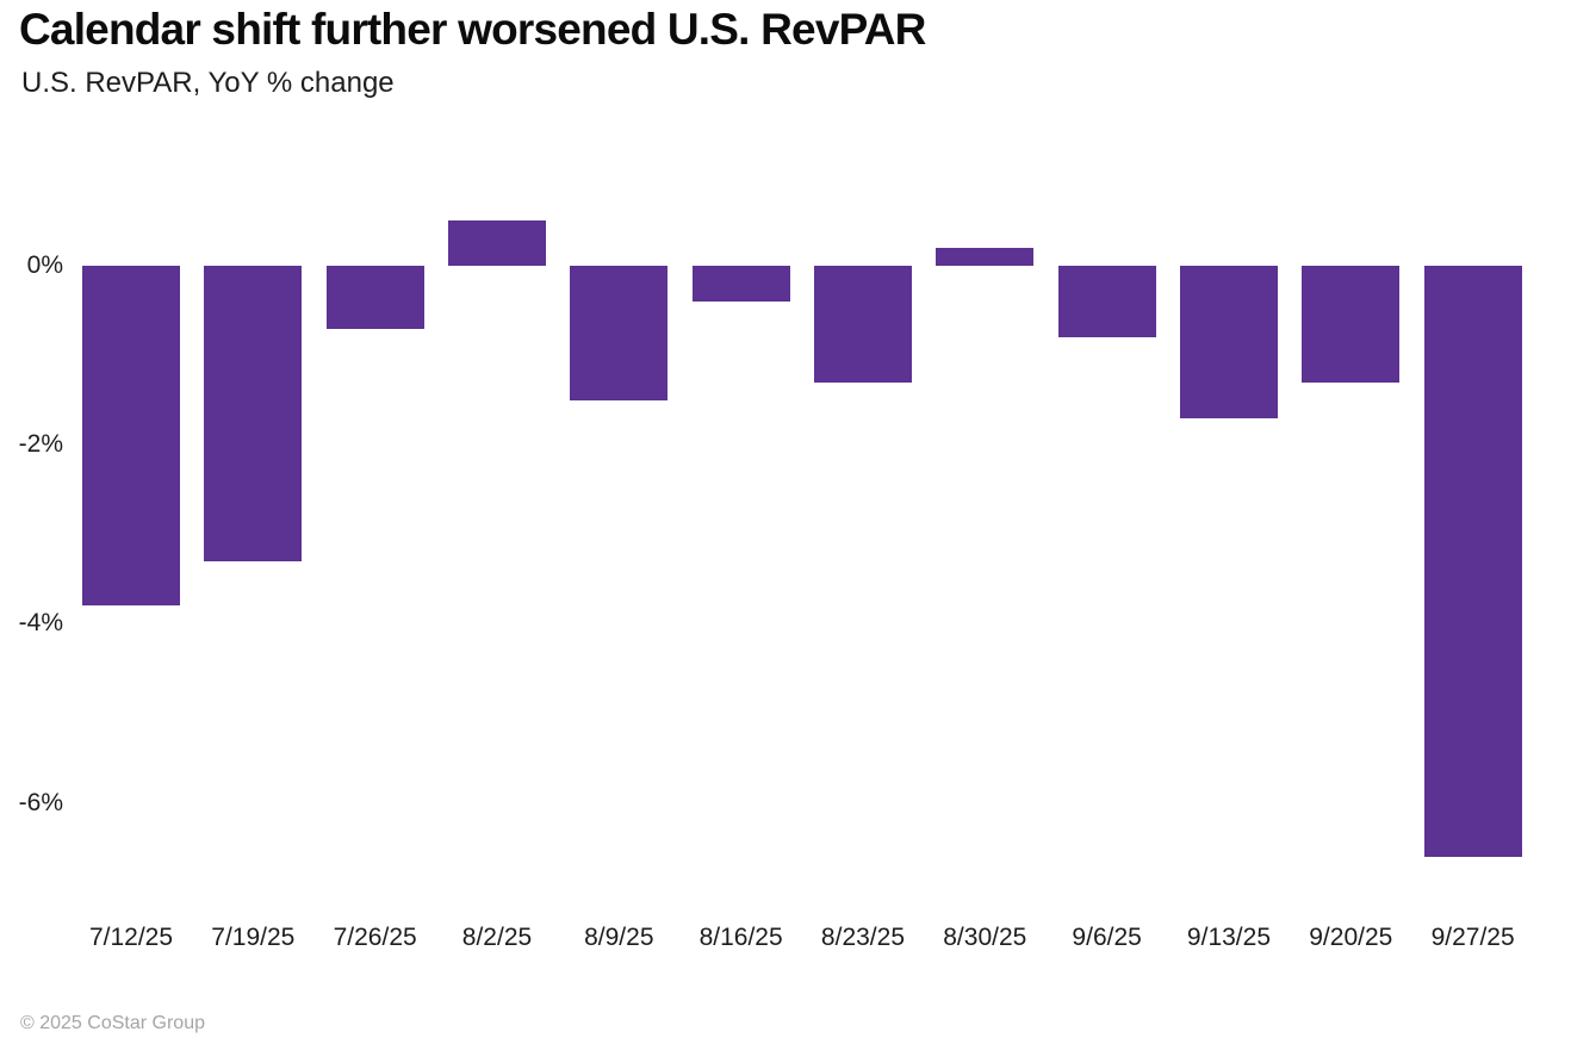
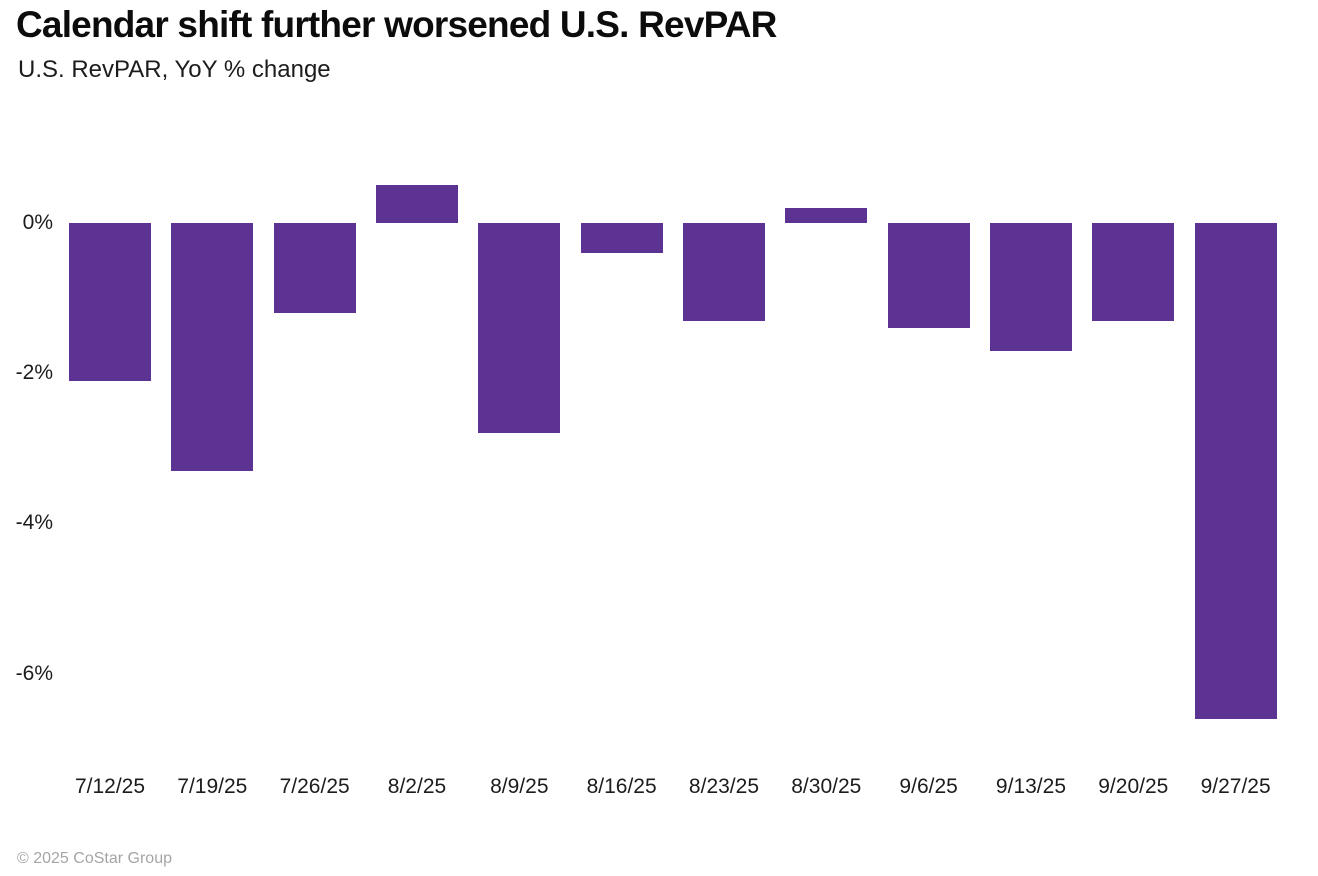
7/12/25: -3.8% -> -2.1%
7/26/25: -0.7% -> -1.2%
8/9/25: -1.5% -> -2.8%
9/6/25: -0.8% -> -1.4%
